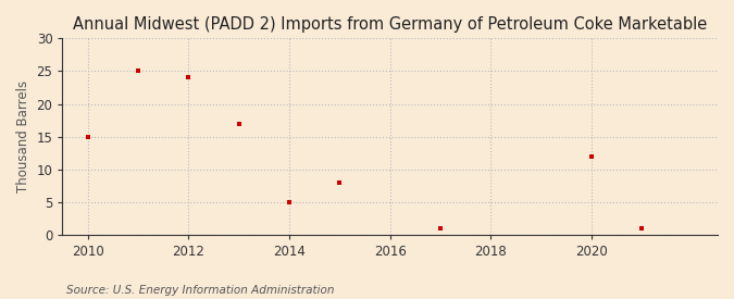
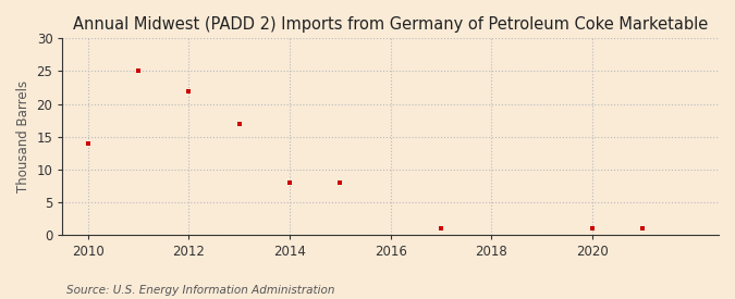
2010: 15 -> 14
2012: 24 -> 22
2014: 5 -> 8
2020: 12 -> 1
